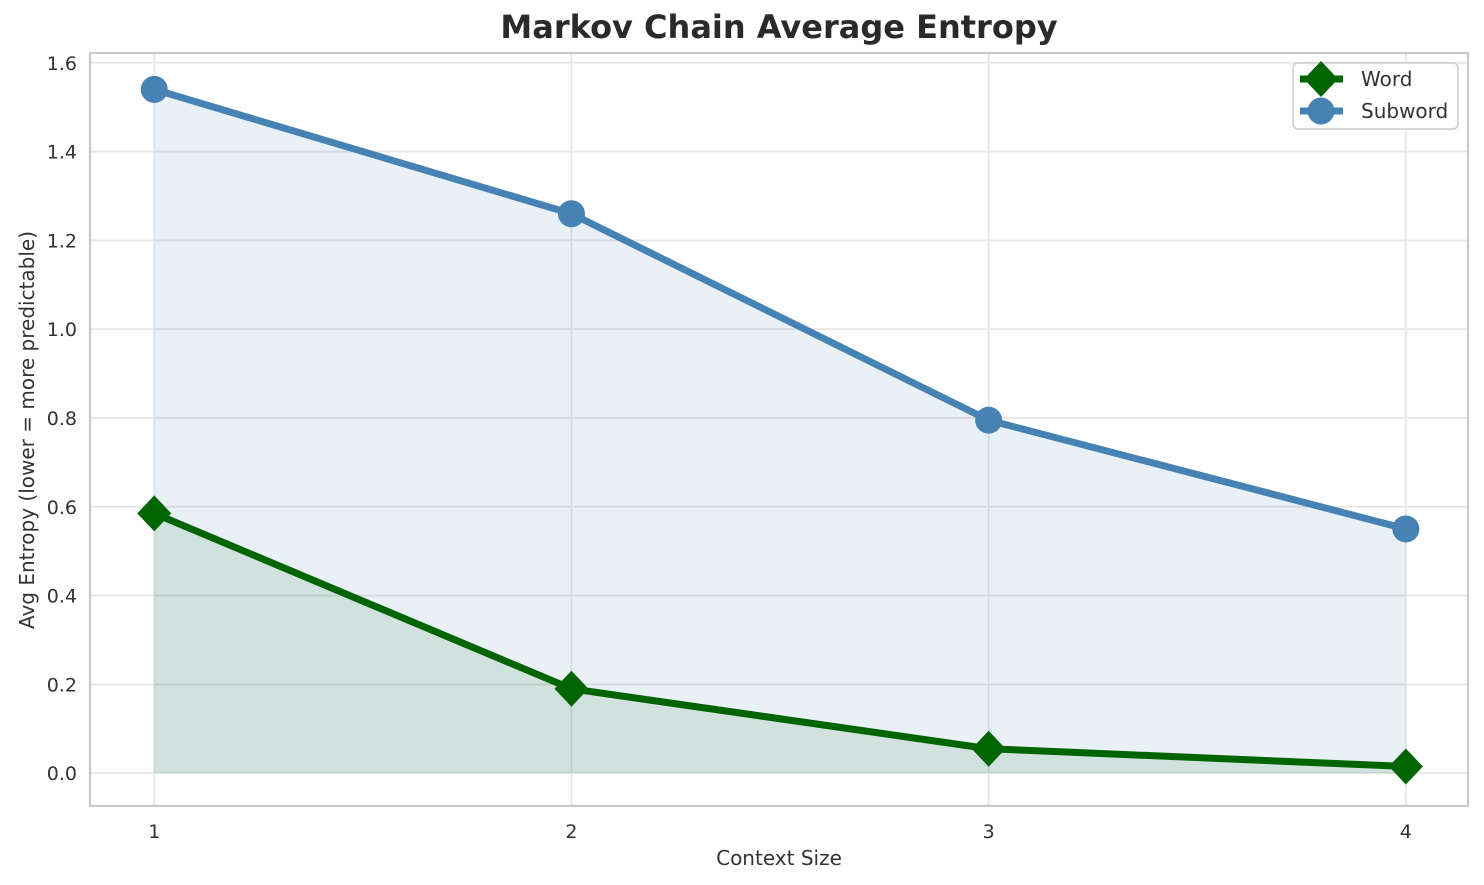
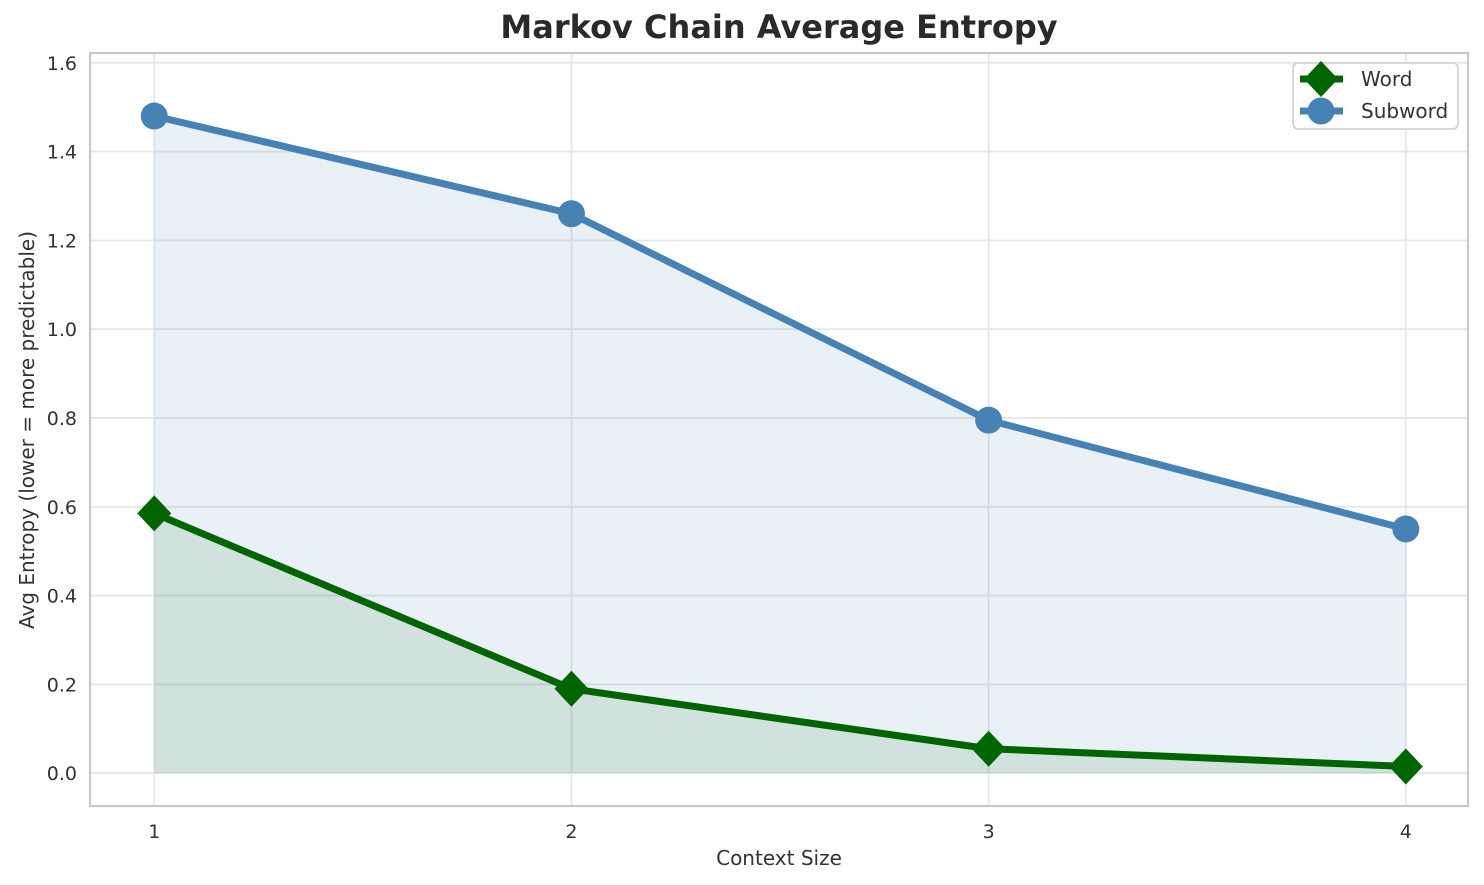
Subword/1: 1.54 -> 1.48
